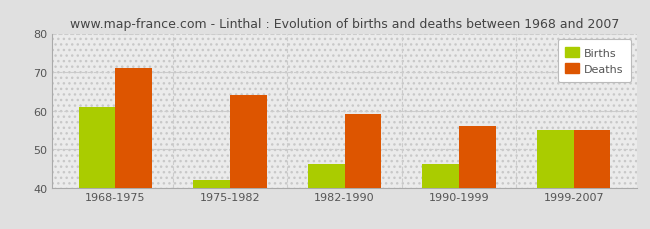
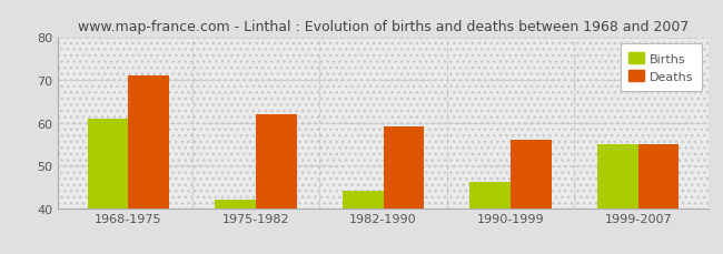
Deaths/1975-1982: 64 -> 62
Births/1982-1990: 46 -> 44
